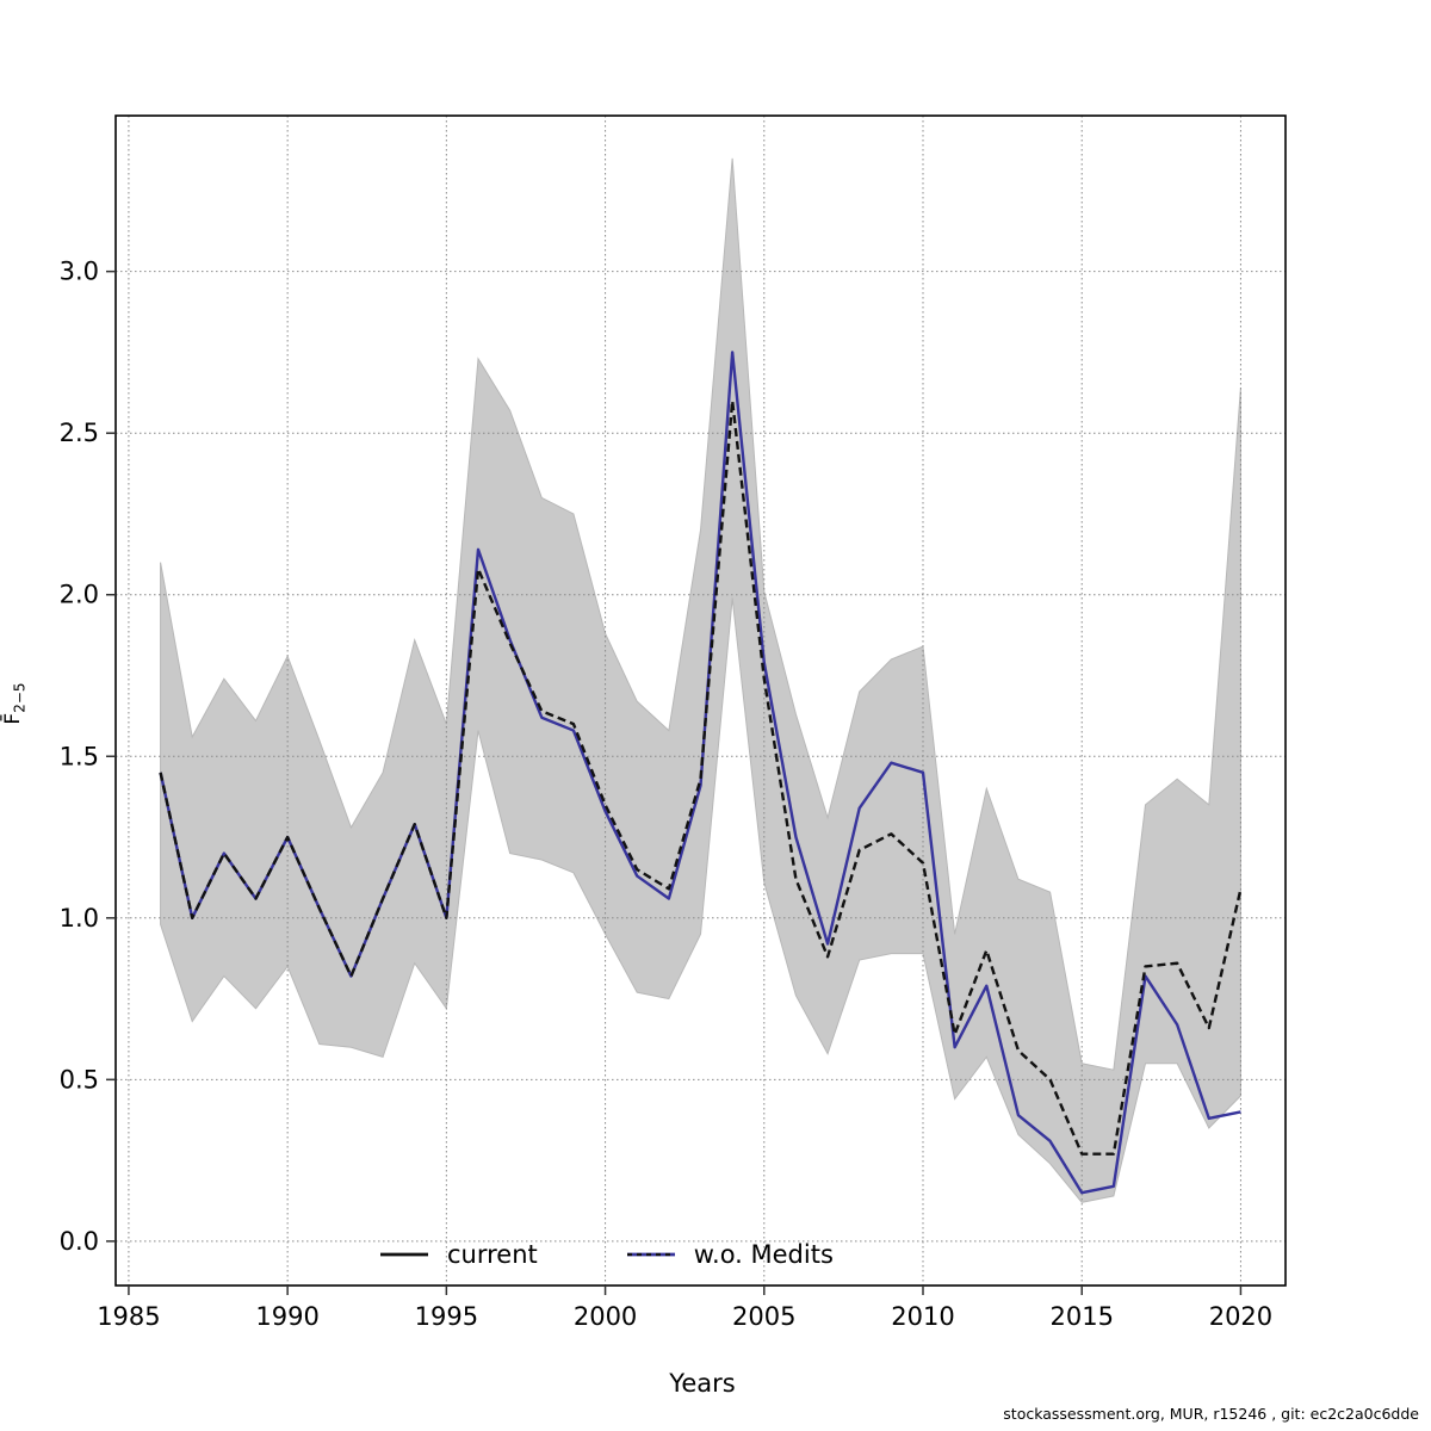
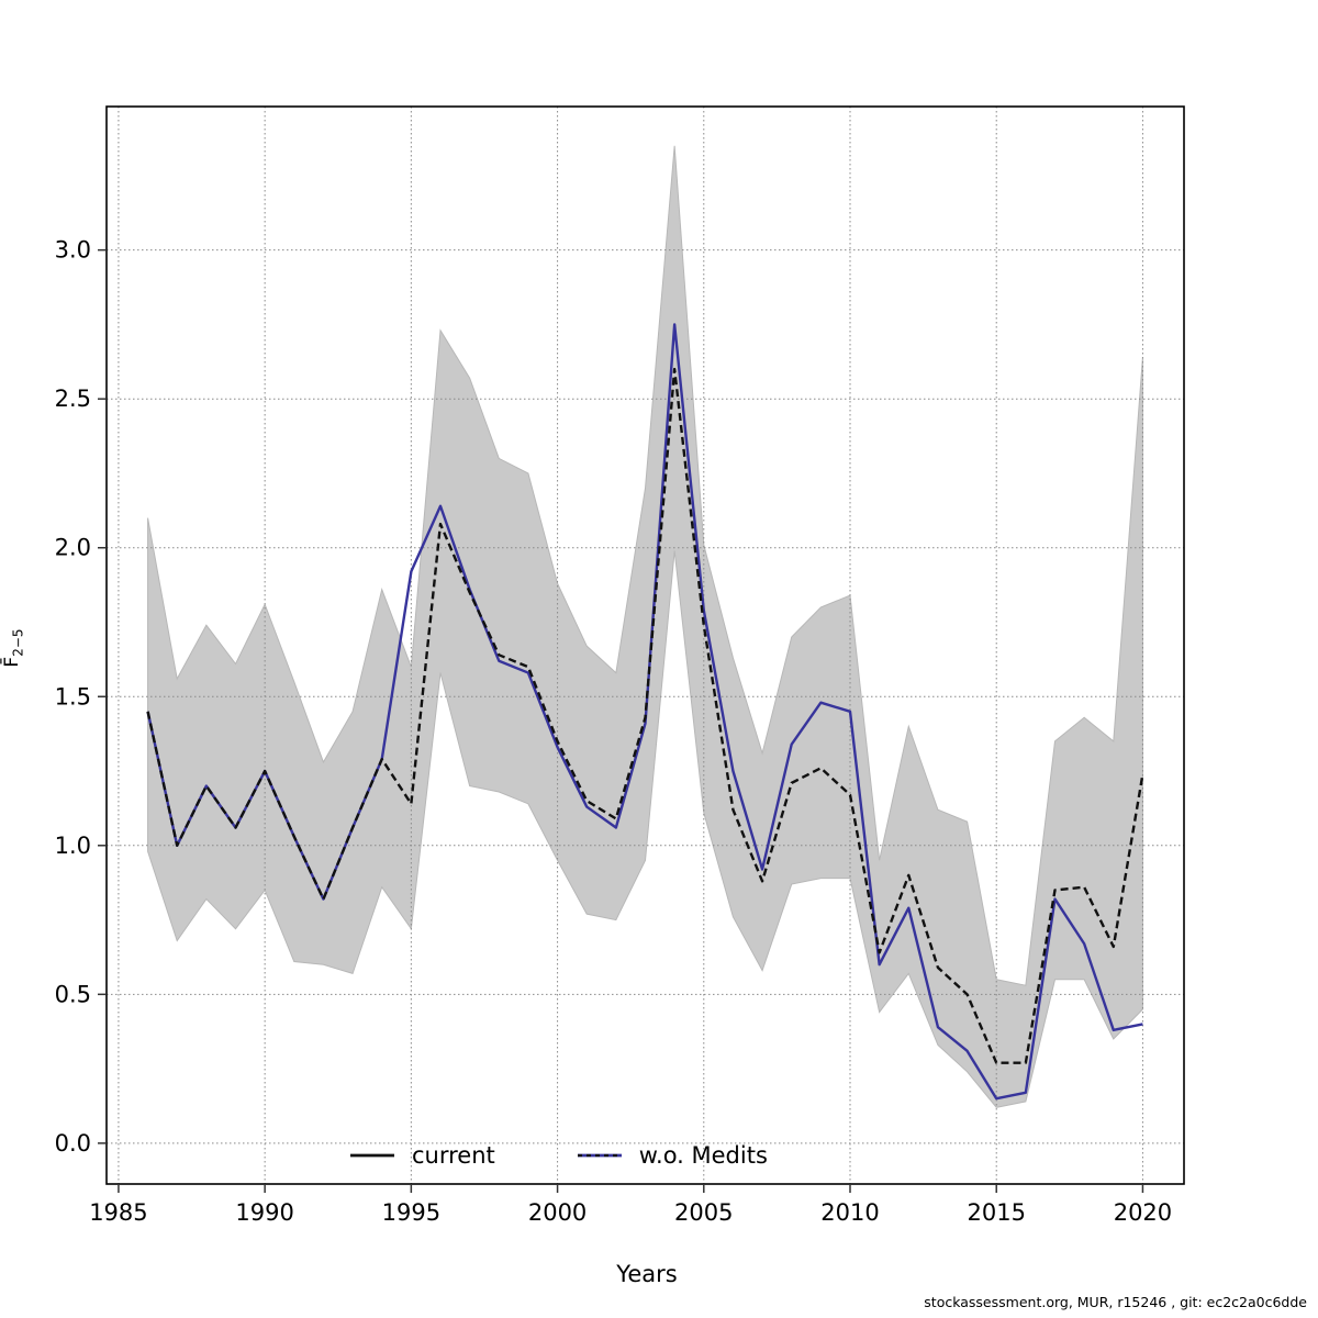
current/1995: 1.00 -> 1.14
w.o. Medits/1995: 1.00 -> 1.92
current/2020: 1.09 -> 1.24
